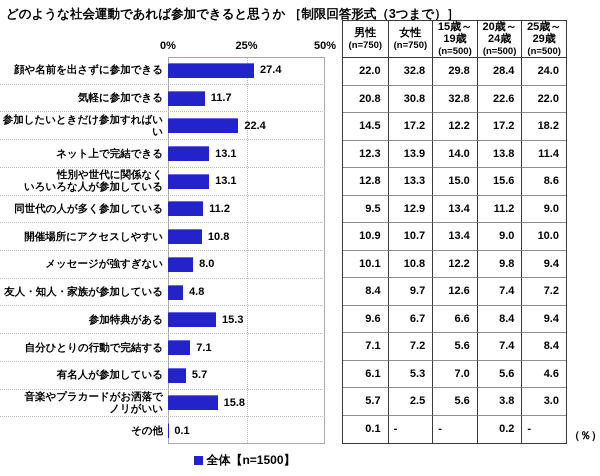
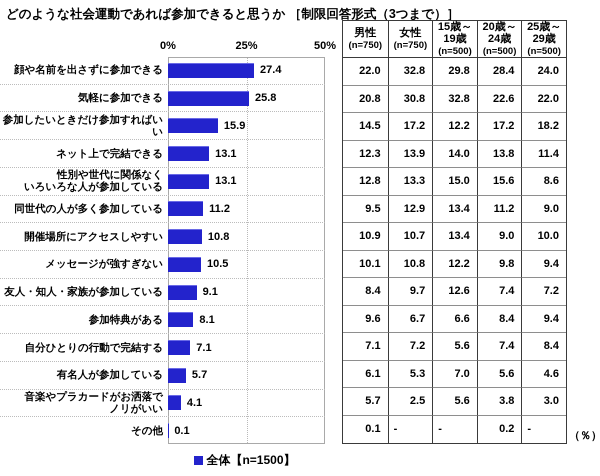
気軽に参加できる: 11.7 -> 25.8
参加したいときだけ参加すればいい: 22.4 -> 15.9
メッセージが強すぎない: 8.0 -> 10.5
友人・知人・家族が参加している: 4.8 -> 9.1
参加特典がある: 15.3 -> 8.1
音楽やプラカードがお洒落で ノリがいい: 15.8 -> 4.1
